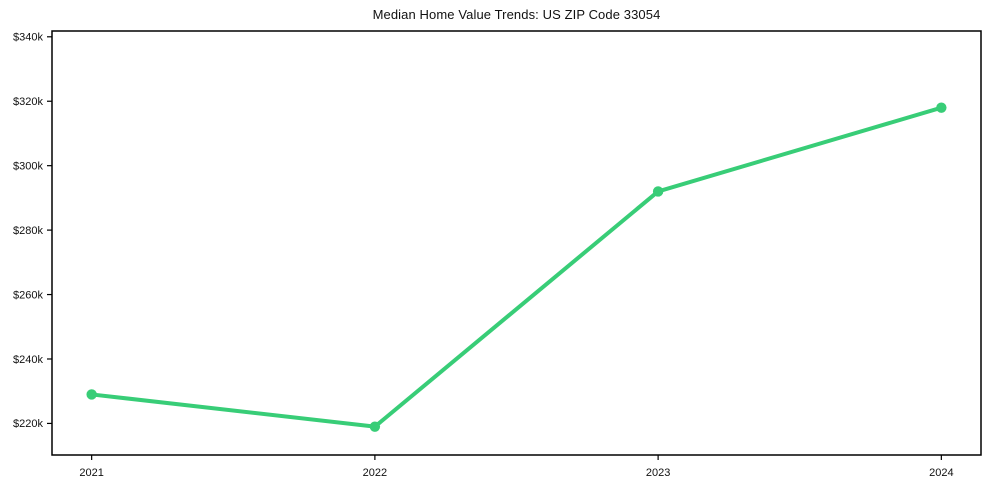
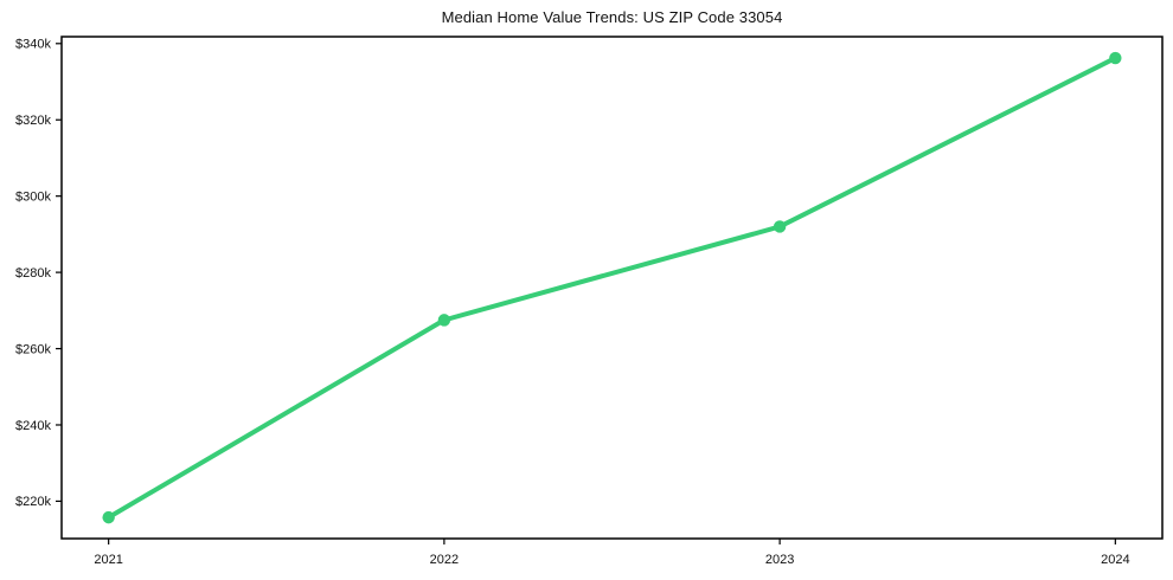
2021: $229k -> $216k
2022: $219k -> $268k
2024: $318k -> $336k
